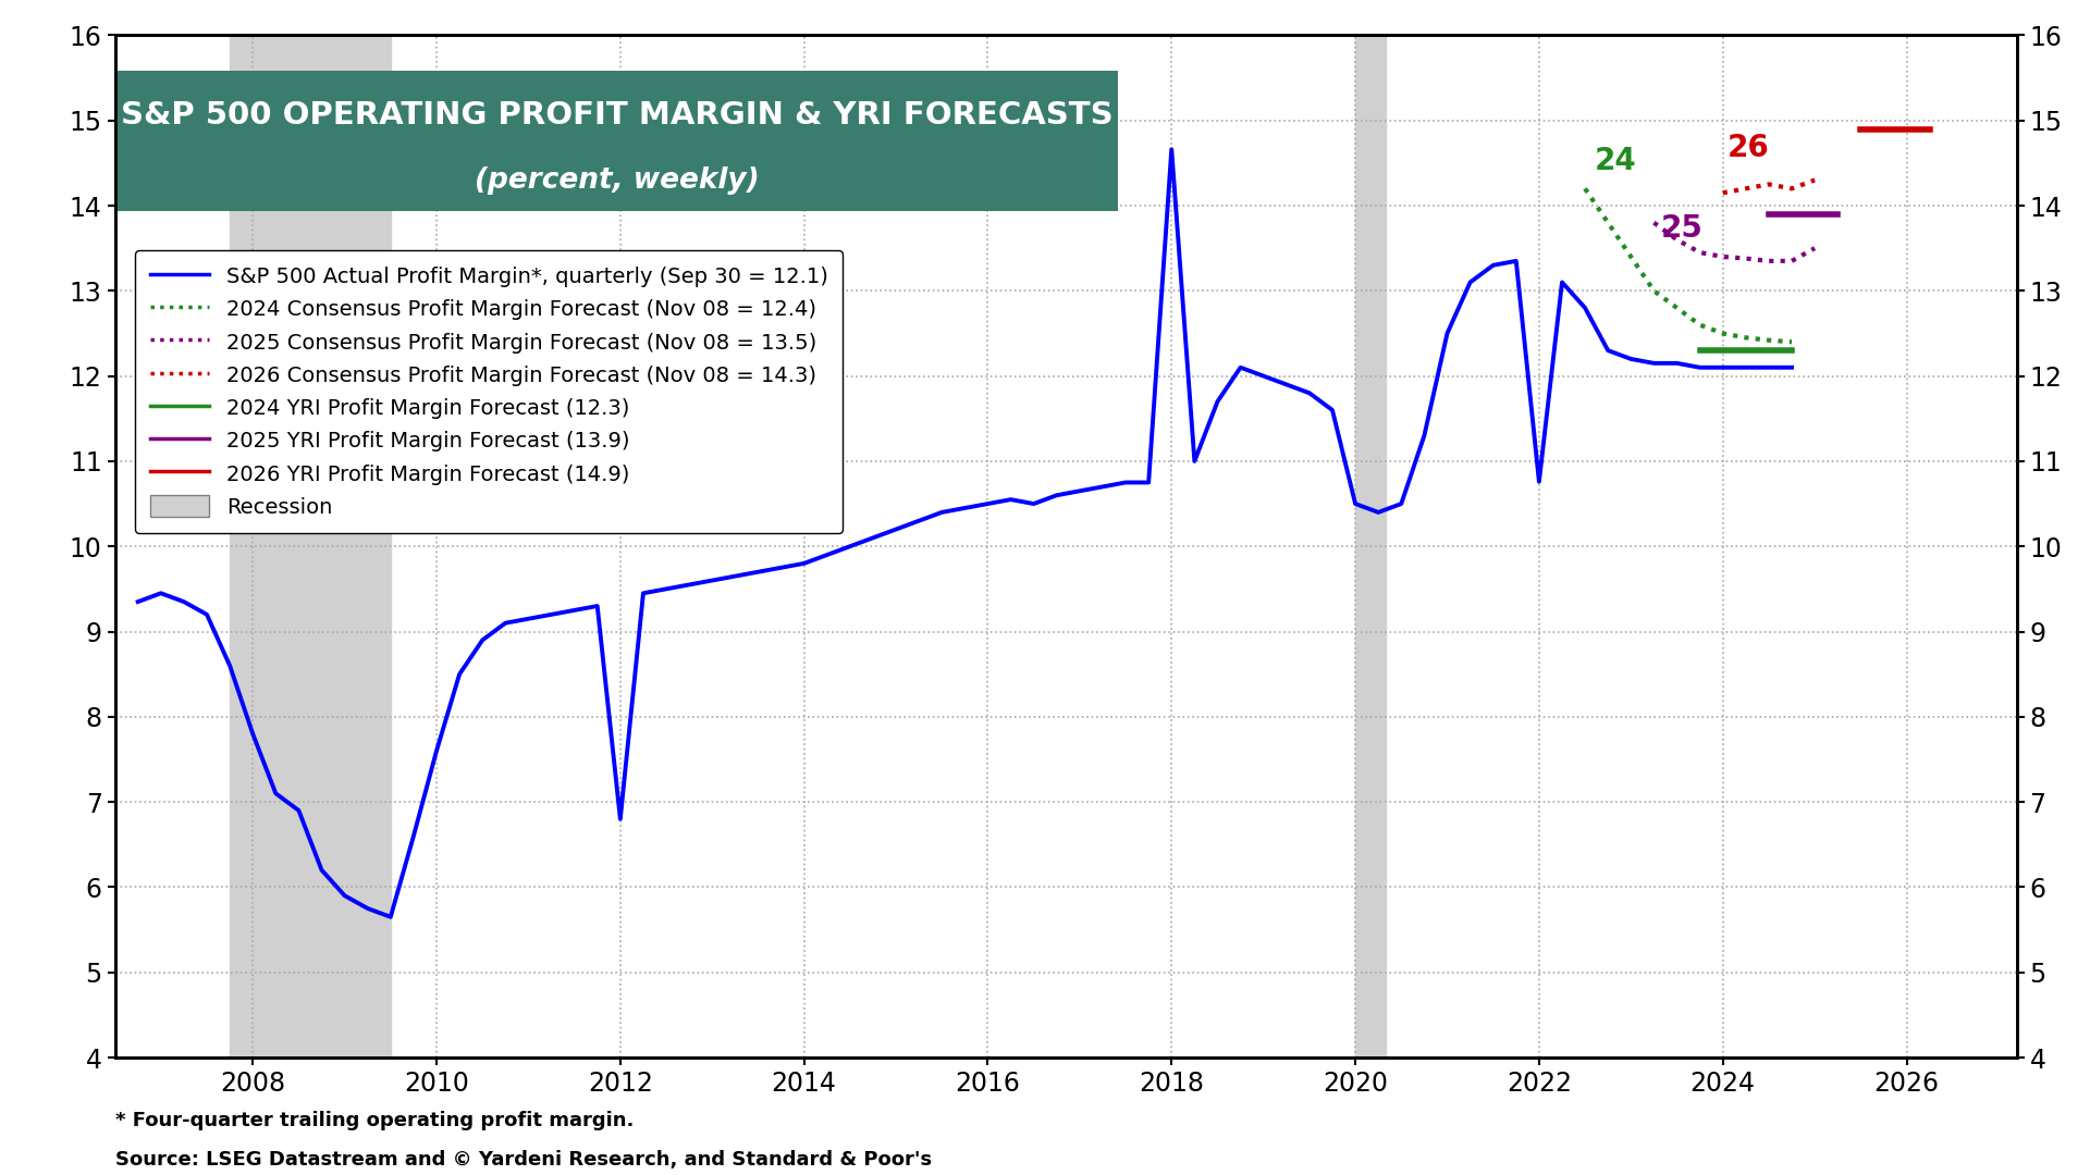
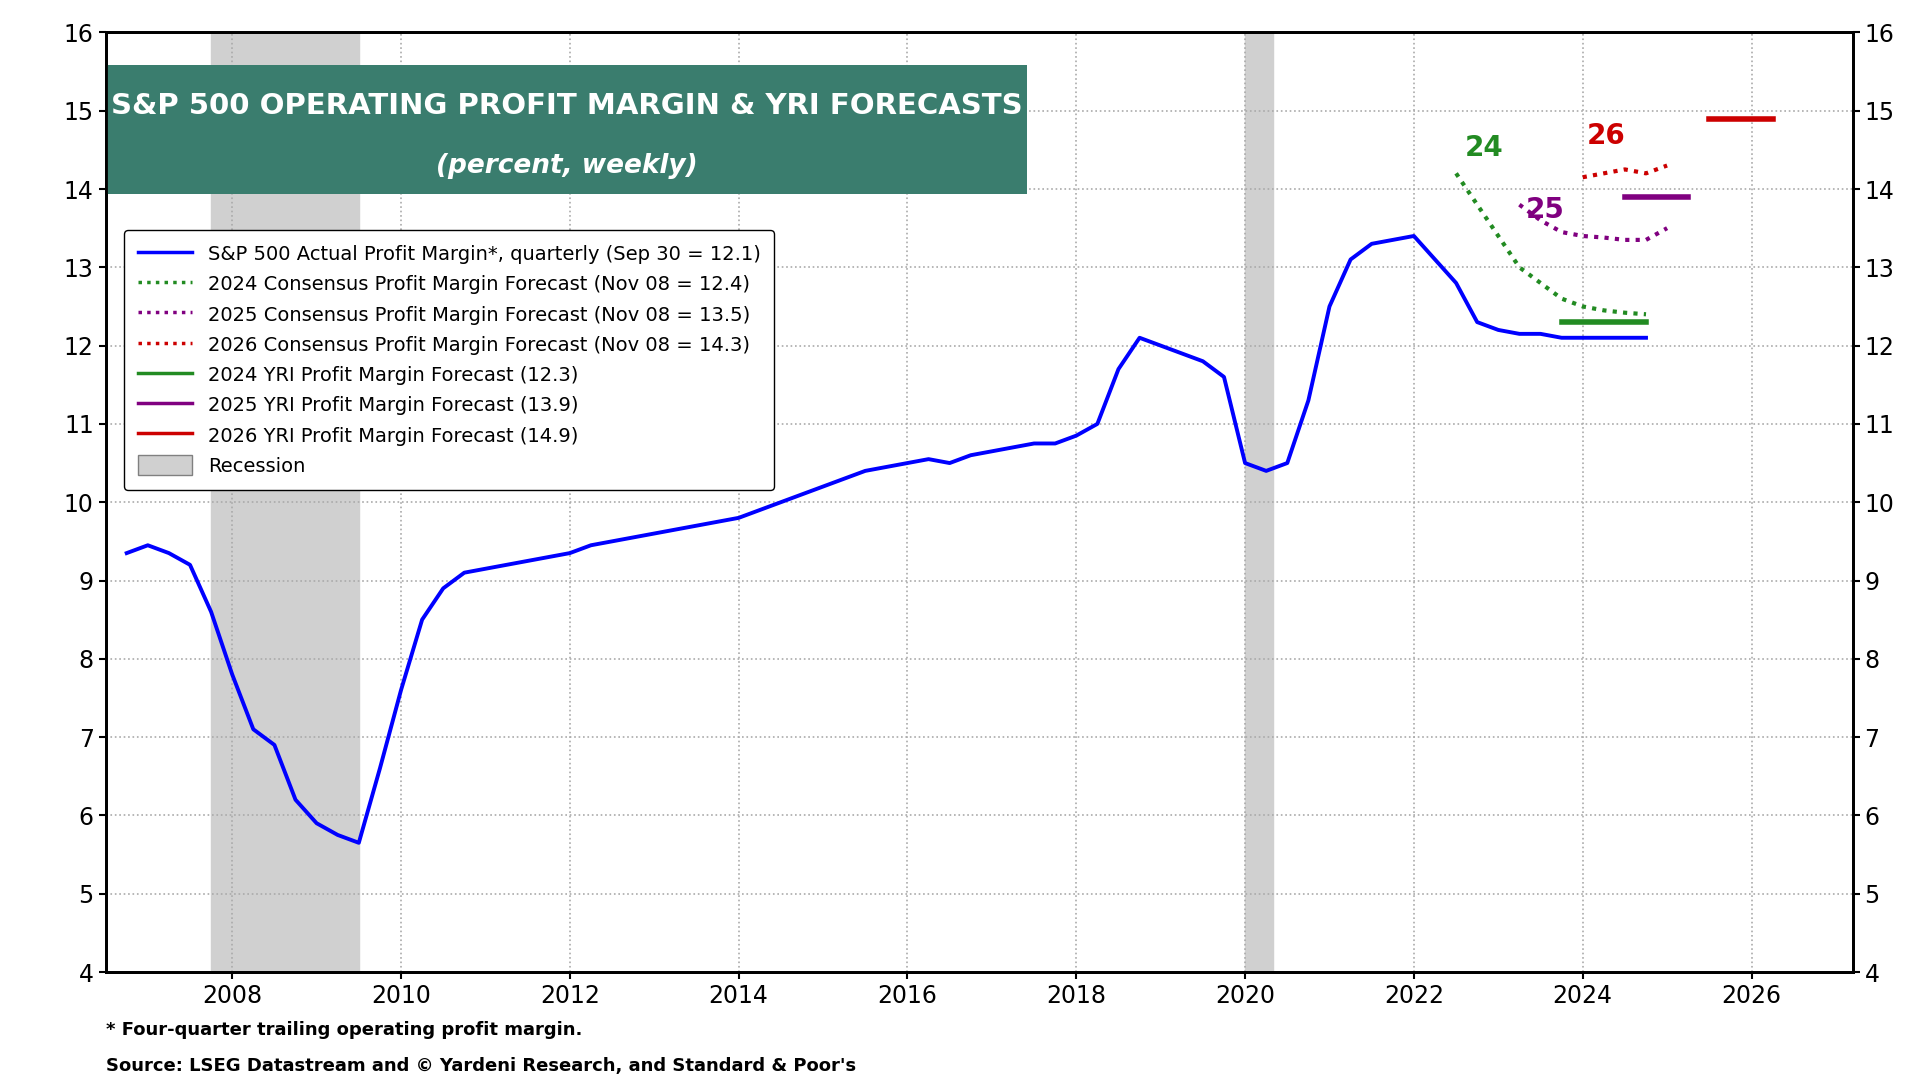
S&P 500 Actual Profit Margin*, quarterly (Sep 30 = 12.1)/2012: 6.80 -> 9.35
S&P 500 Actual Profit Margin*, quarterly (Sep 30 = 12.1)/2018: 14.66 -> 10.85
S&P 500 Actual Profit Margin*, quarterly (Sep 30 = 12.1)/2022: 10.76 -> 13.40
